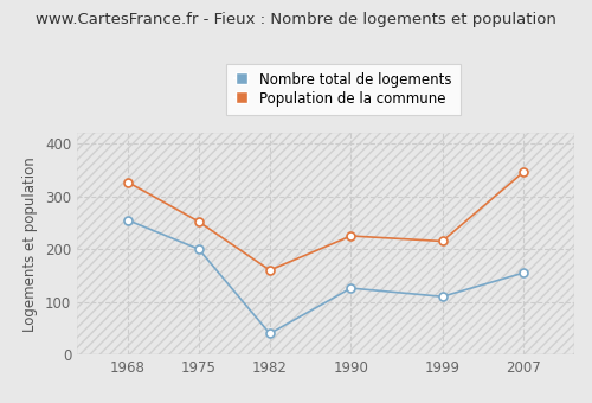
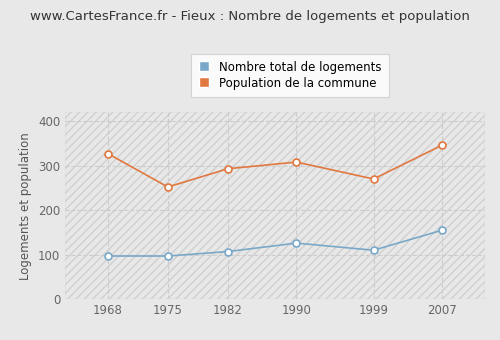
Nombre total de logements/1968: 255 -> 97
Nombre total de logements/1975: 200 -> 97
Nombre total de logements/1982: 40 -> 107
Population de la commune/1982: 160 -> 293
Population de la commune/1990: 225 -> 308
Population de la commune/1999: 215 -> 270
